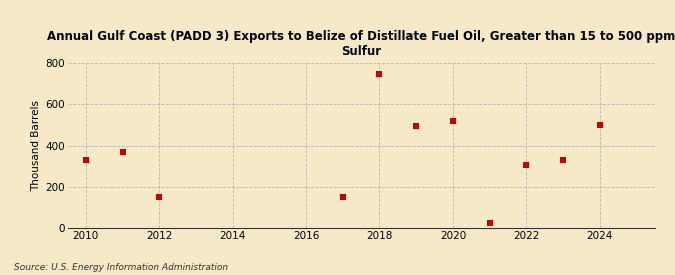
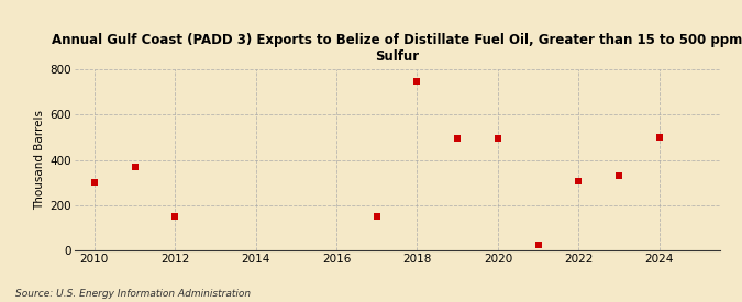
2010: 330 -> 300
2020: 520 -> 495
